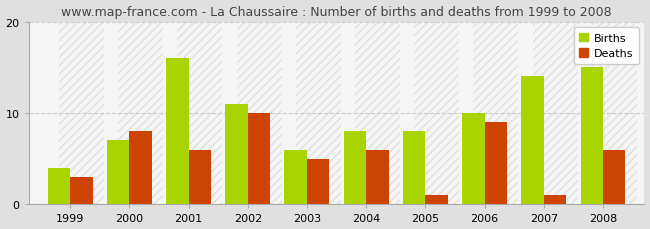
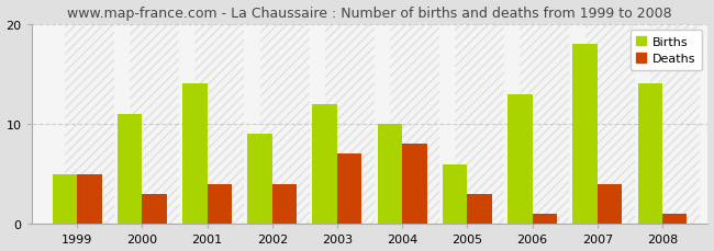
Births/1999: 4 -> 5
Deaths/1999: 3 -> 5
Births/2000: 7 -> 11
Deaths/2000: 8 -> 3
Births/2001: 16 -> 14
Deaths/2001: 6 -> 4
Births/2002: 11 -> 9
Deaths/2002: 10 -> 4
Births/2003: 6 -> 12
Deaths/2003: 5 -> 7
Births/2004: 8 -> 10
Deaths/2004: 6 -> 8
Births/2005: 8 -> 6
Deaths/2005: 1 -> 3
Births/2006: 10 -> 13
Deaths/2006: 9 -> 1
Births/2007: 14 -> 18
Deaths/2007: 1 -> 4
Births/2008: 15 -> 14
Deaths/2008: 6 -> 1
